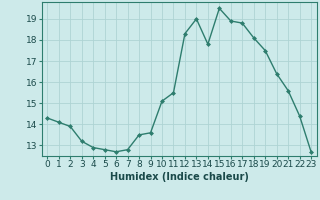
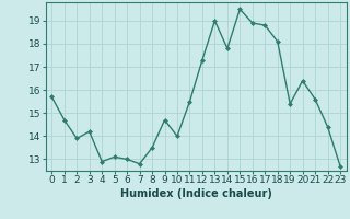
0: 14.3 -> 15.7
1: 14.1 -> 14.7
3: 13.2 -> 14.2
5: 12.8 -> 13.1
6: 12.7 -> 13.0
9: 13.6 -> 14.7
10: 15.1 -> 14.0
12: 18.3 -> 17.3
19: 17.5 -> 15.4
